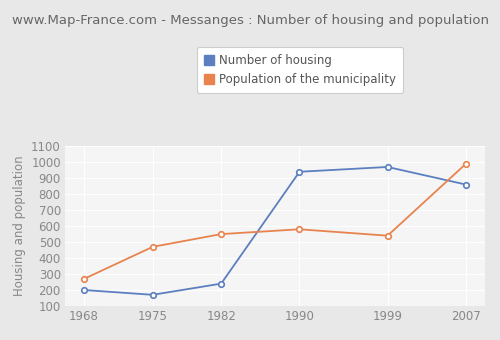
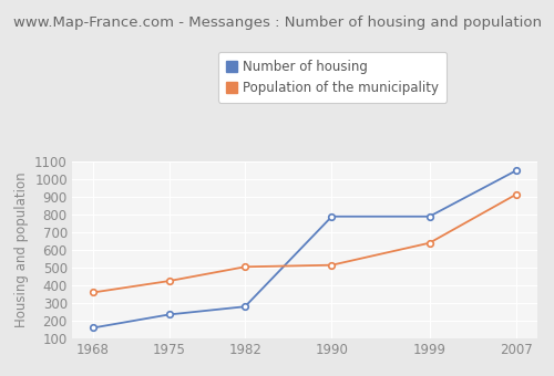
Number of housing/1968: 200 -> 160
Population of the municipality/1968: 270 -> 360
Number of housing/1975: 170 -> 240
Population of the municipality/1975: 470 -> 420
Number of housing/1982: 240 -> 280
Population of the municipality/1982: 550 -> 500
Number of housing/1990: 940 -> 790
Population of the municipality/1990: 580 -> 520
Number of housing/1999: 970 -> 790
Population of the municipality/1999: 540 -> 640
Number of housing/2007: 860 -> 1050
Population of the municipality/2007: 990 -> 920
